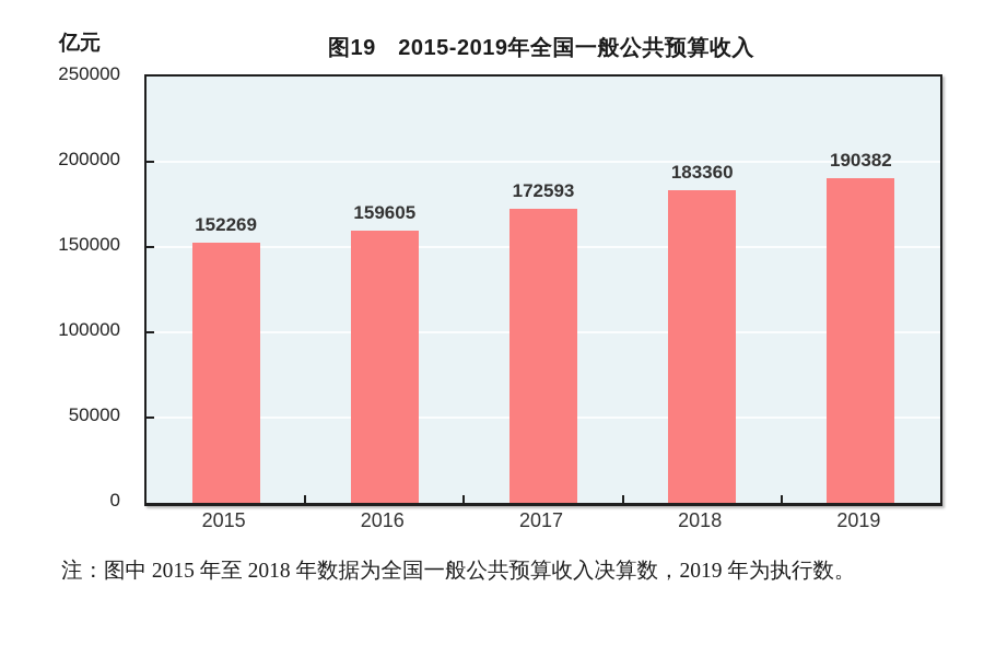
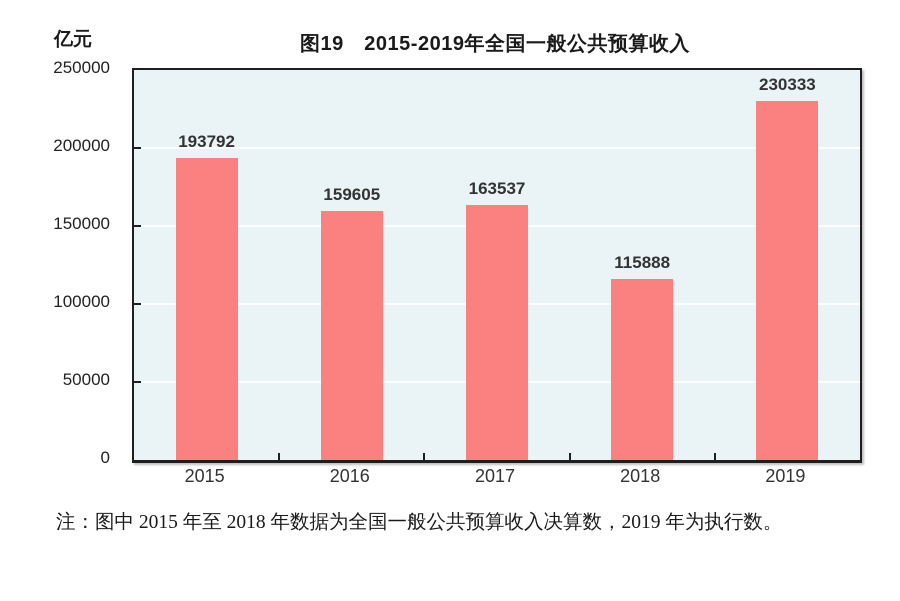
2015: 152269 -> 193792
2017: 172593 -> 163537
2018: 183360 -> 115888
2019: 190382 -> 230333
